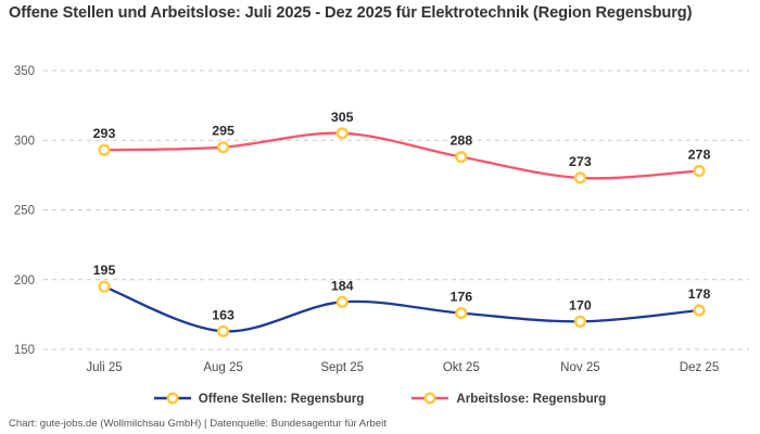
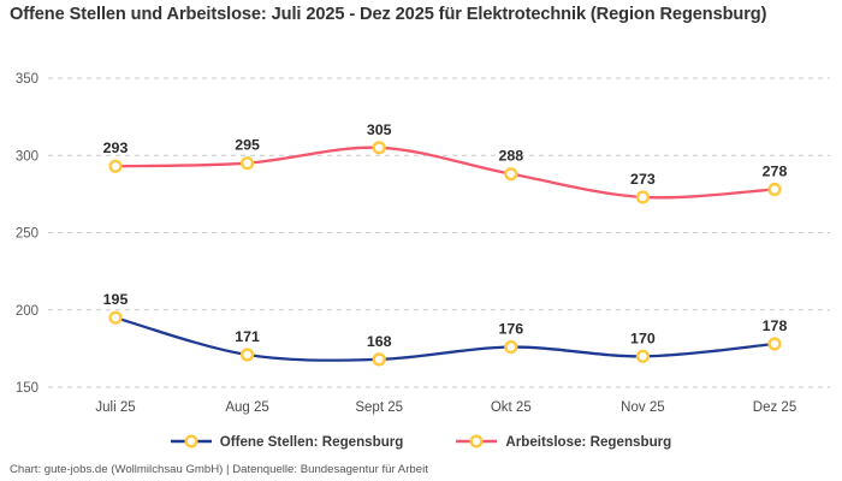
Offene Stellen: Regensburg/Aug 25: 163 -> 171
Offene Stellen: Regensburg/Sept 25: 184 -> 168
